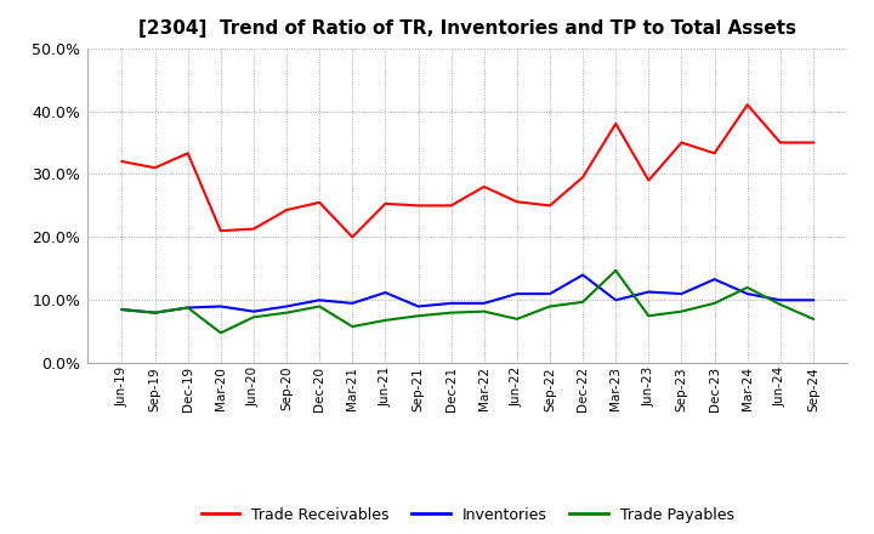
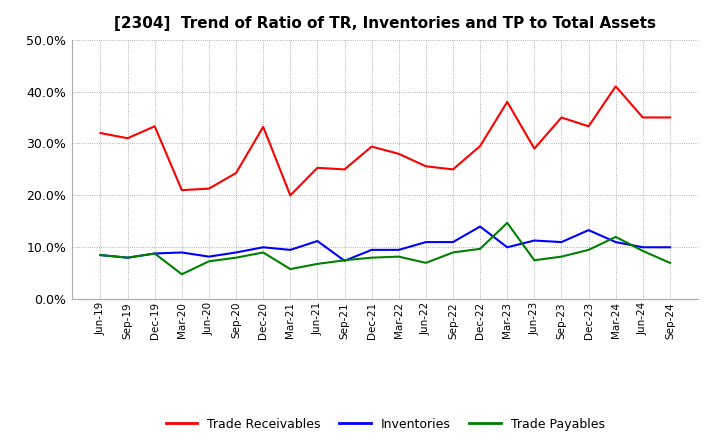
Trade Receivables/Dec-20: 25.5% -> 33.2%
Inventories/Sep-21: 9.0% -> 7.4%
Trade Receivables/Dec-21: 25.0% -> 29.4%
